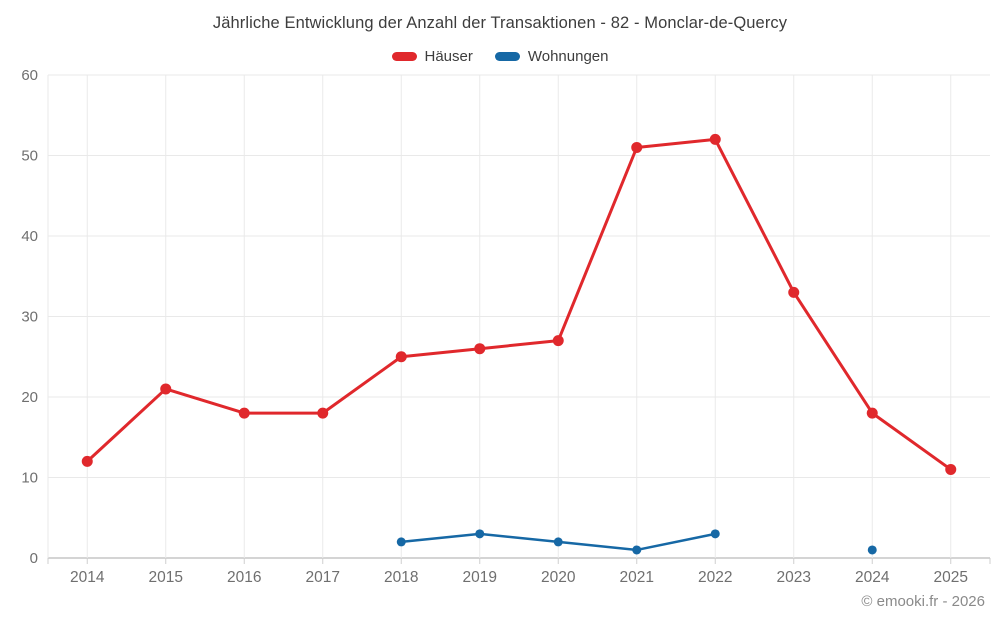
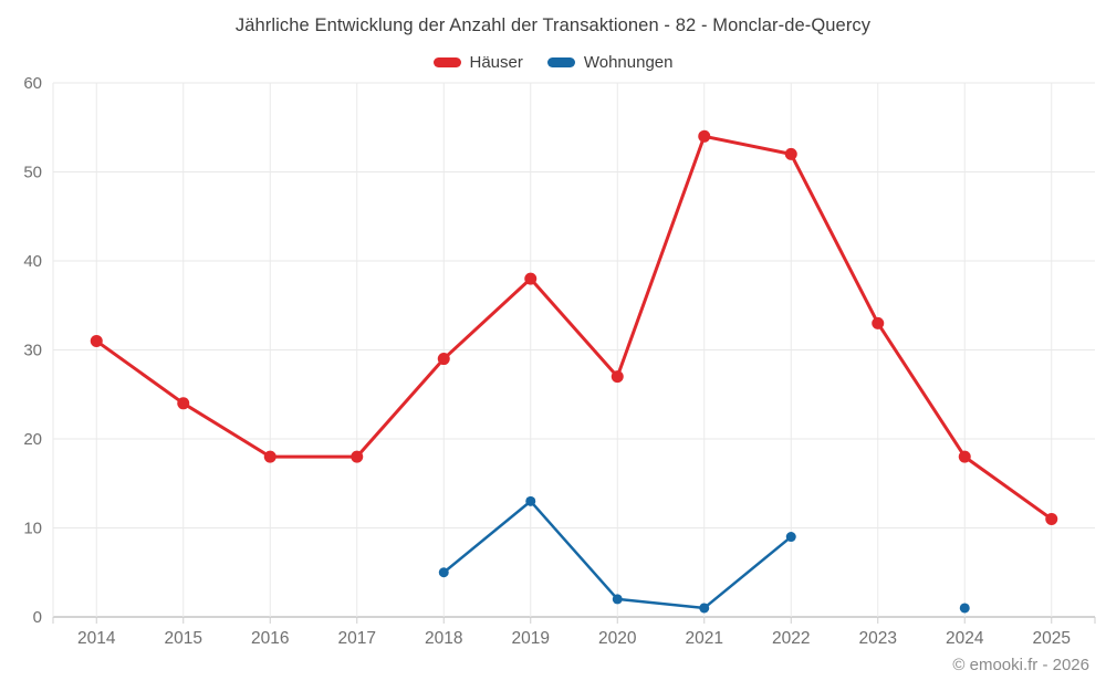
Häuser/2014: 12 -> 31
Häuser/2015: 21 -> 24
Häuser/2018: 25 -> 29
Wohnungen/2018: 2 -> 5
Häuser/2019: 26 -> 38
Wohnungen/2019: 3 -> 13
Häuser/2021: 51 -> 54
Wohnungen/2022: 3 -> 9
